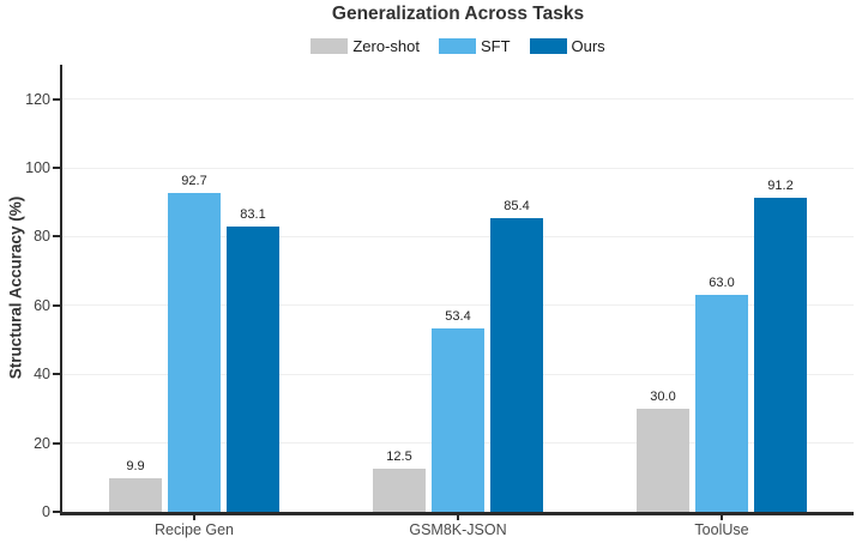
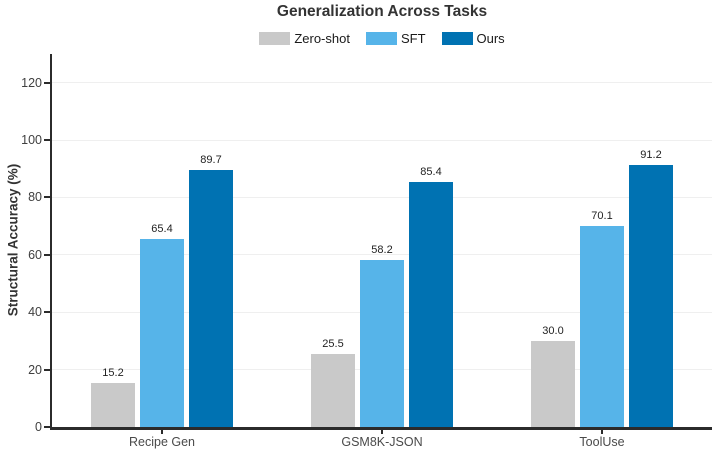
Zero-shot/Recipe Gen: 9.9 -> 15.2
SFT/Recipe Gen: 92.7 -> 65.4
Ours/Recipe Gen: 83.1 -> 89.7
Zero-shot/GSM8K-JSON: 12.5 -> 25.5
SFT/GSM8K-JSON: 53.4 -> 58.2
SFT/ToolUse: 63.0 -> 70.1
